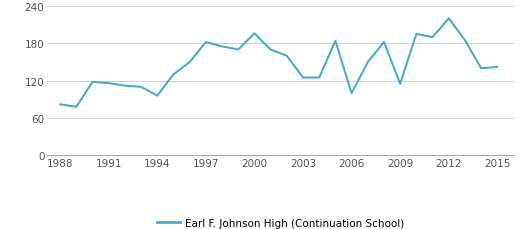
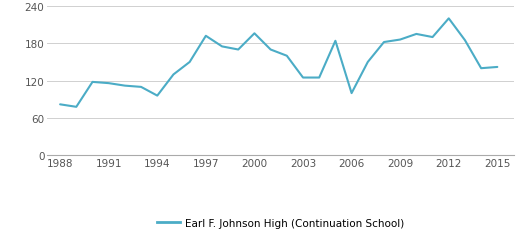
1997: 182 -> 192
2009: 115 -> 186
